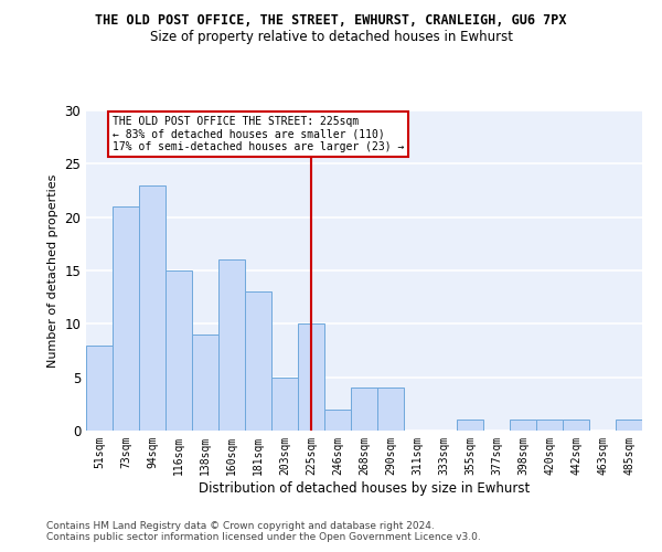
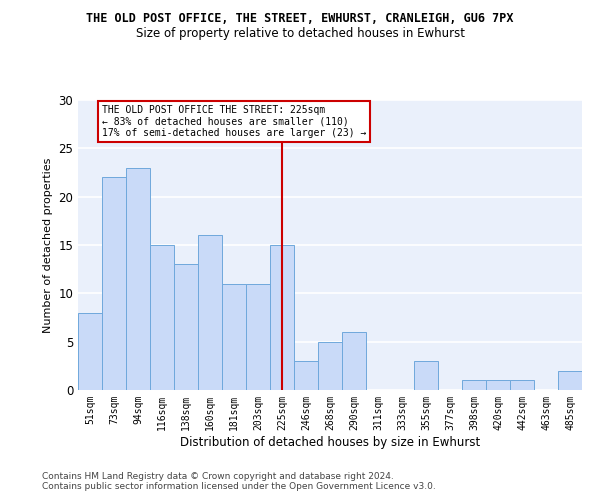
73sqm: 21 -> 22
138sqm: 9 -> 13
181sqm: 13 -> 11
203sqm: 5 -> 11
225sqm: 10 -> 15
246sqm: 2 -> 3
268sqm: 4 -> 5
290sqm: 4 -> 6
355sqm: 1 -> 3
485sqm: 1 -> 2
